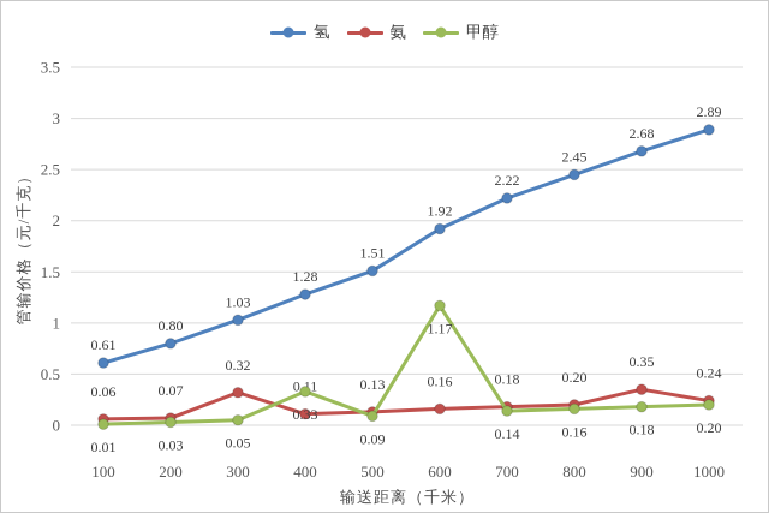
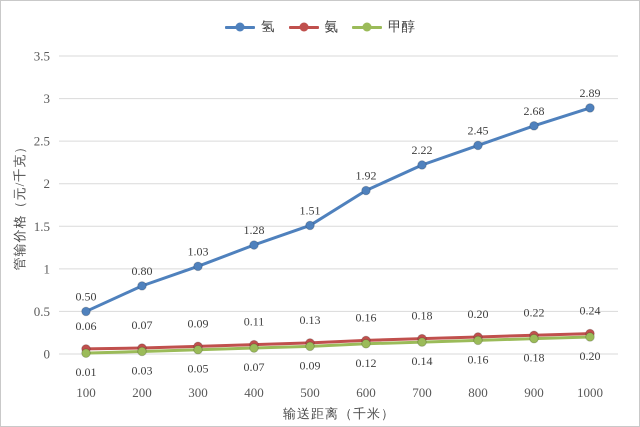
氢/100: 0.61 -> 0.50
氨/300: 0.32 -> 0.09
甲醇/400: 0.33 -> 0.07
甲醇/600: 1.17 -> 0.12
氨/900: 0.35 -> 0.22
